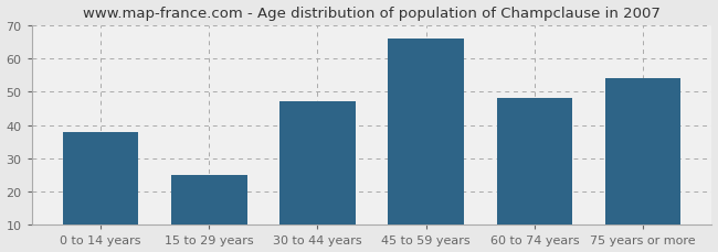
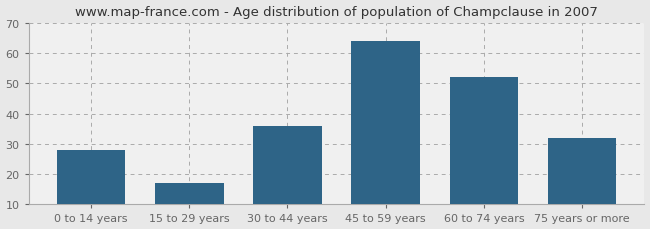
0 to 14 years: 38 -> 28
15 to 29 years: 25 -> 17
30 to 44 years: 47 -> 36
45 to 59 years: 66 -> 64
60 to 74 years: 48 -> 52
75 years or more: 54 -> 32
